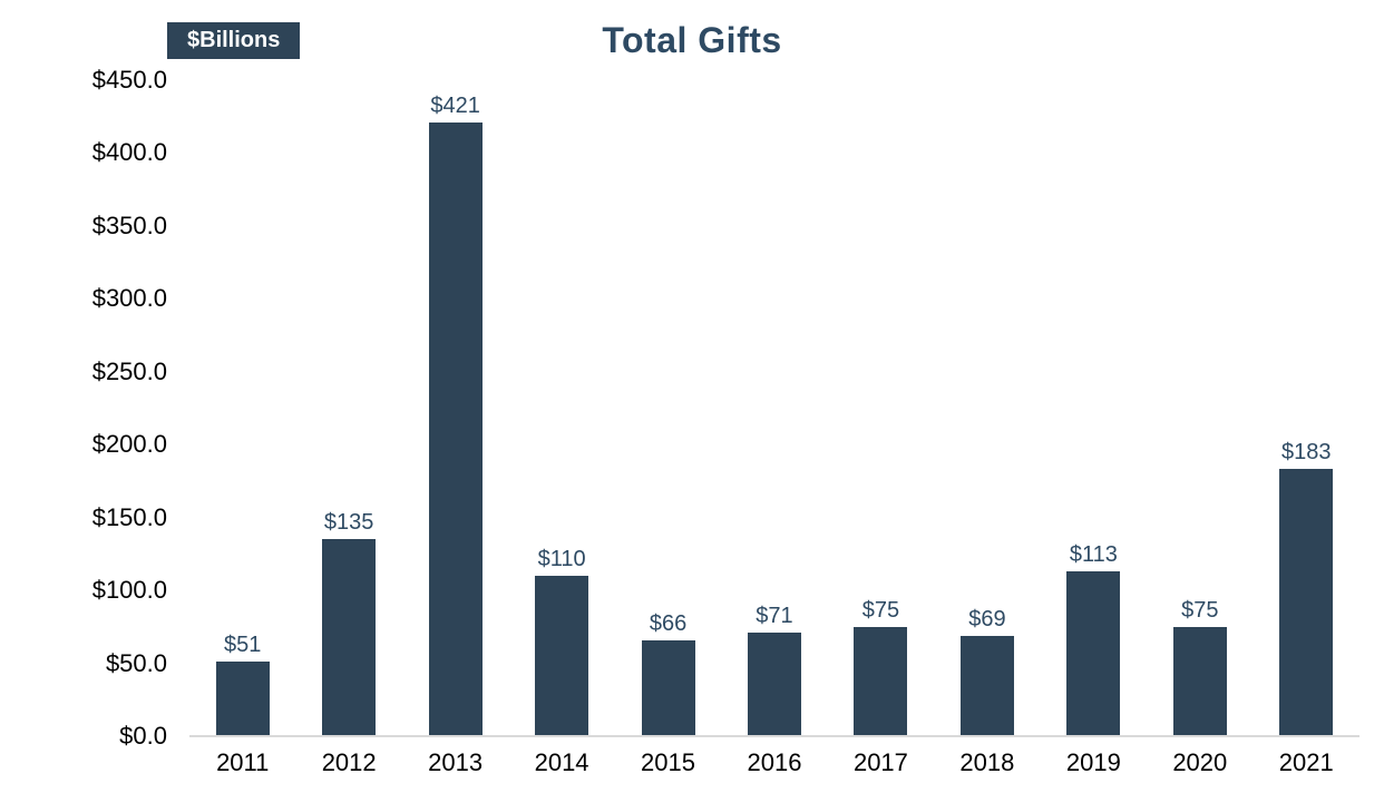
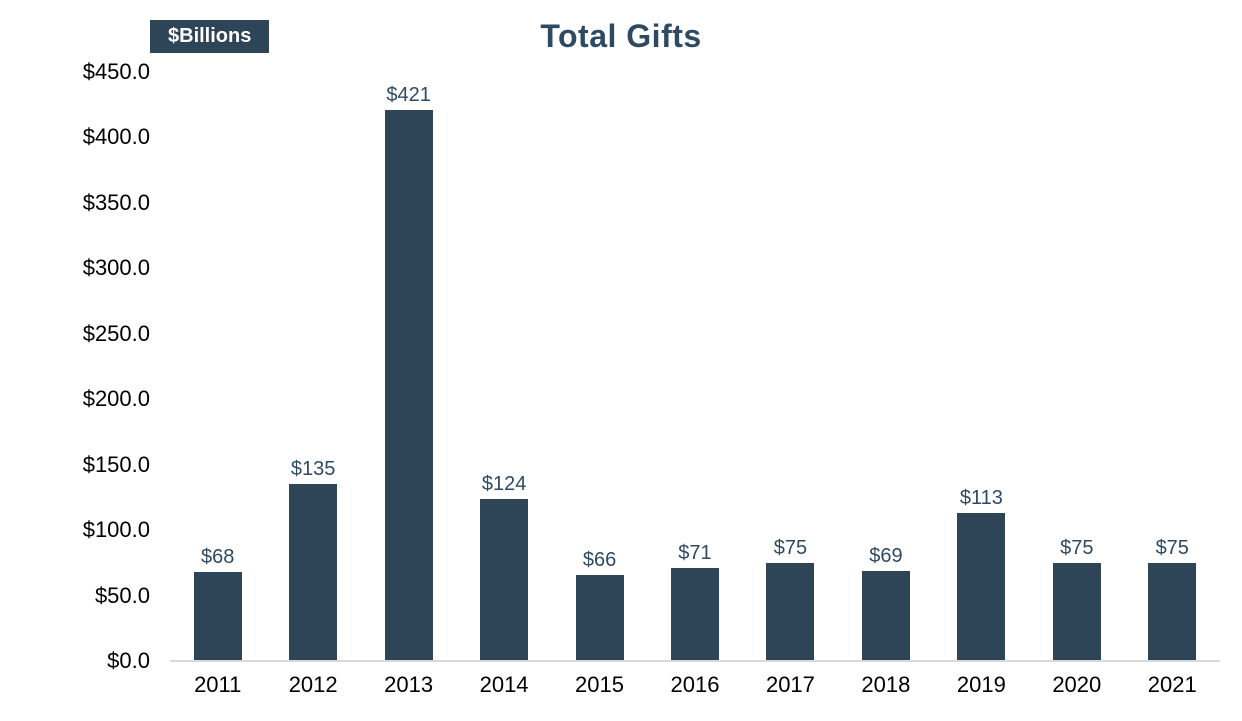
2011: $51 -> $68
2014: $110 -> $124
2021: $183 -> $75
